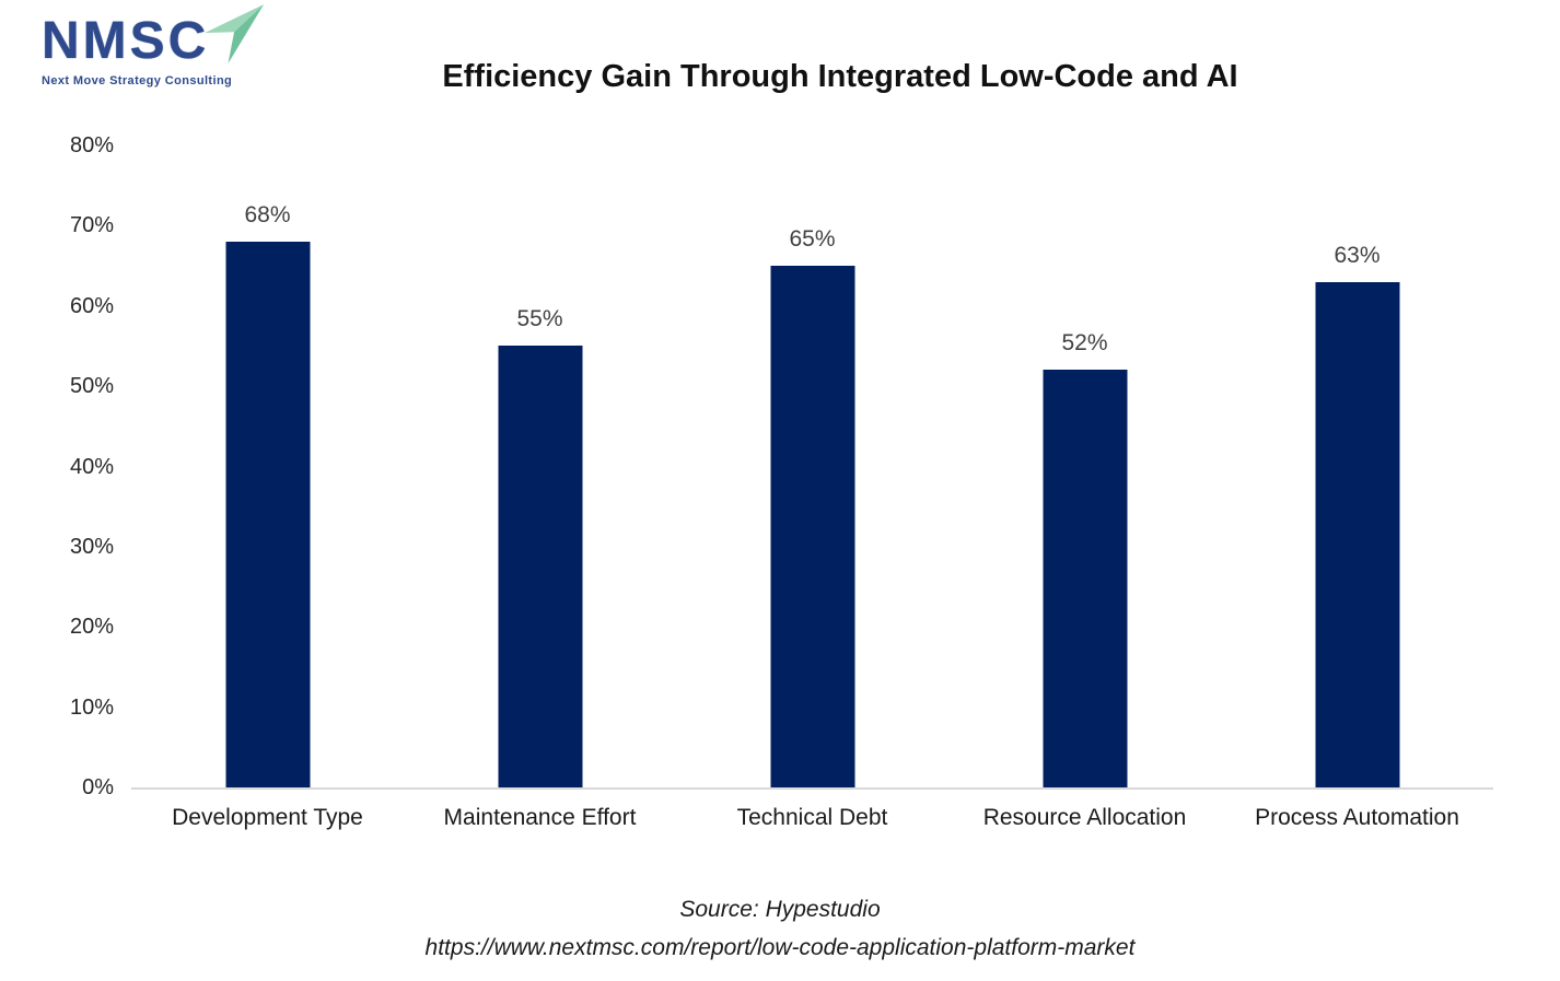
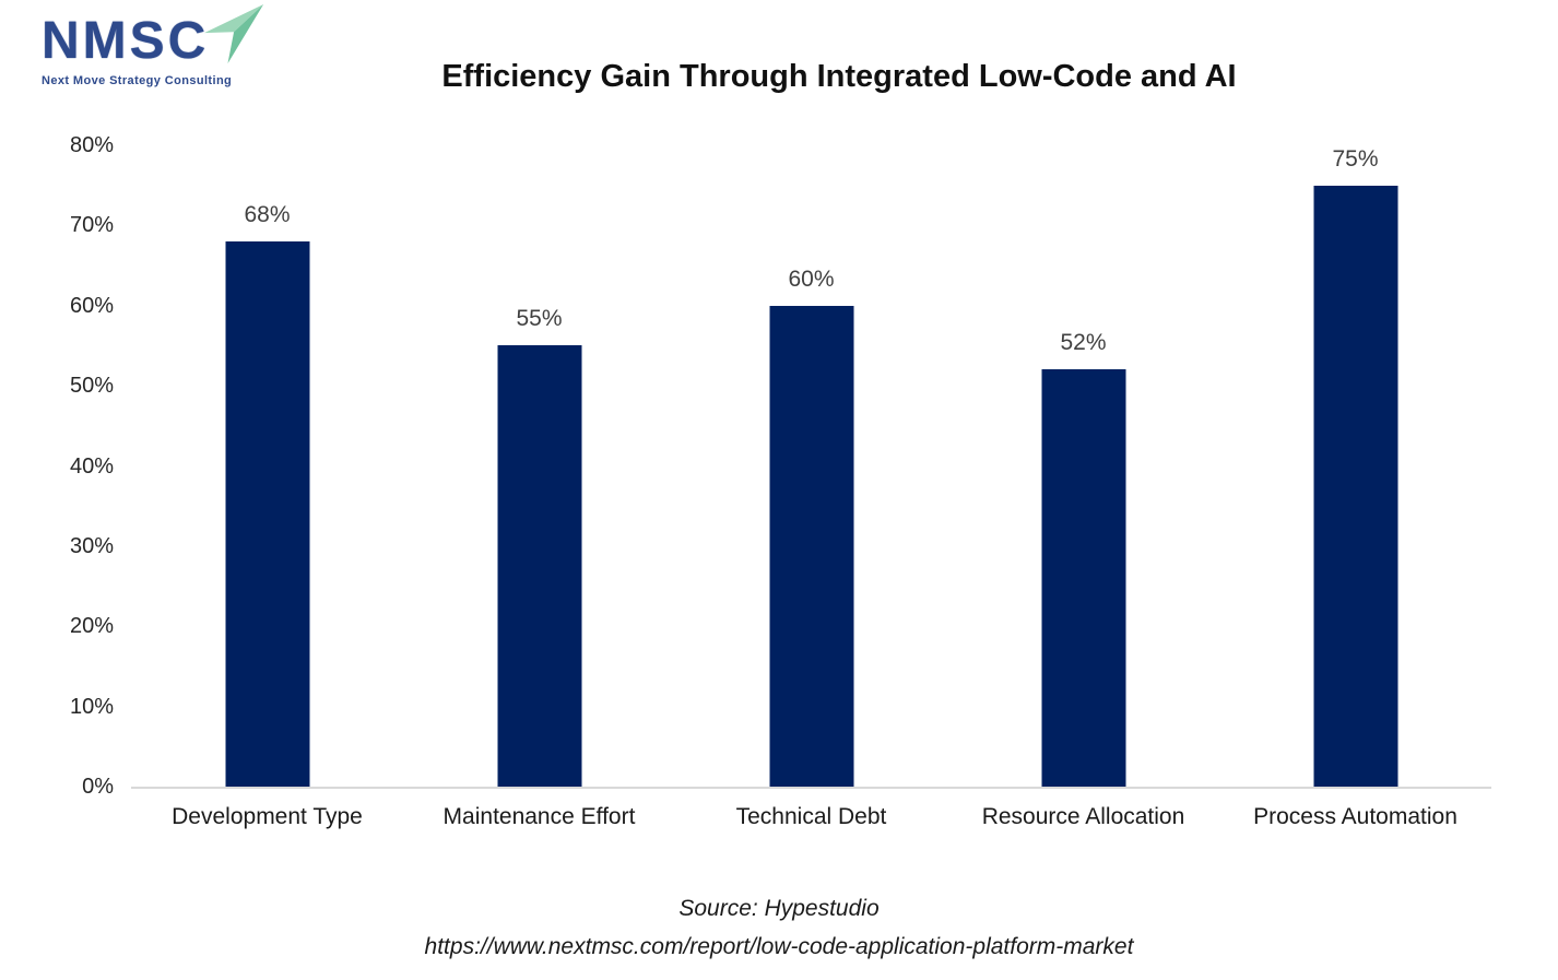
Technical Debt: 65% -> 60%
Process Automation: 63% -> 75%
